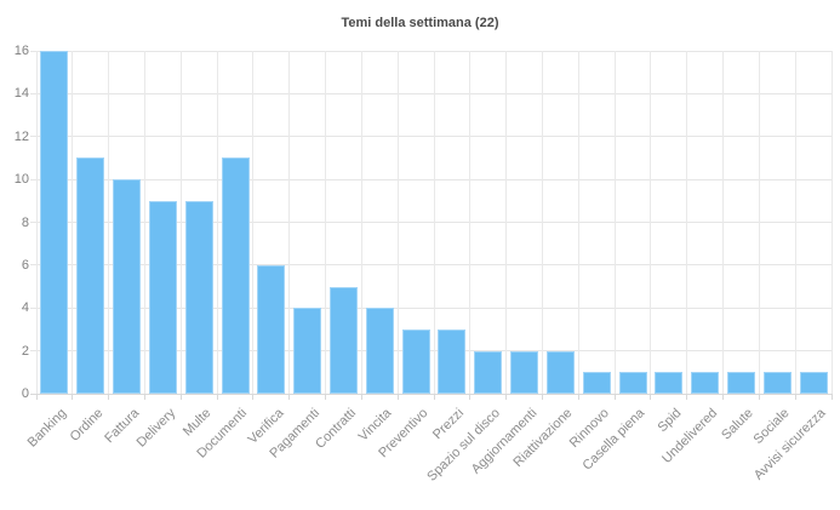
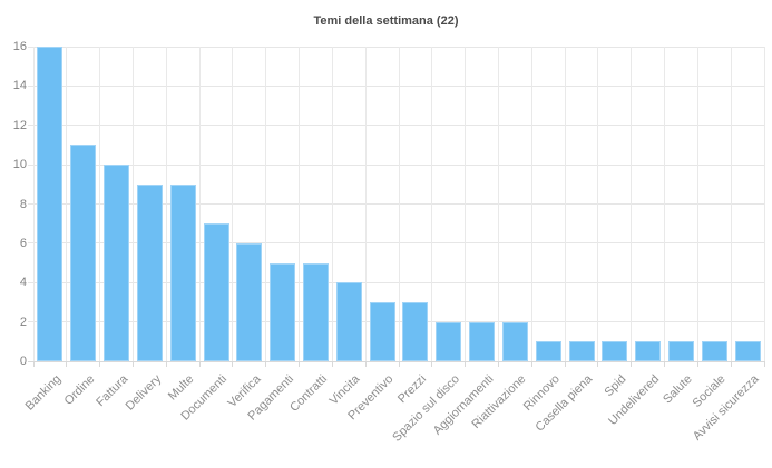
Documenti: 11 -> 7
Pagamenti: 4 -> 5
